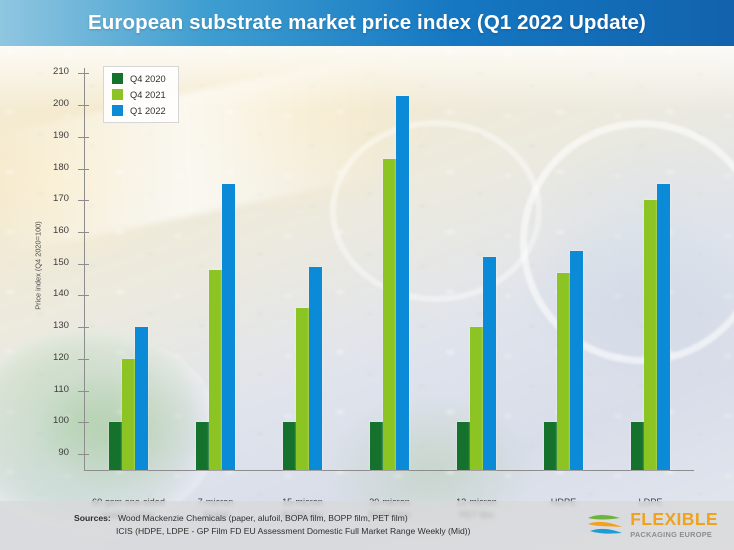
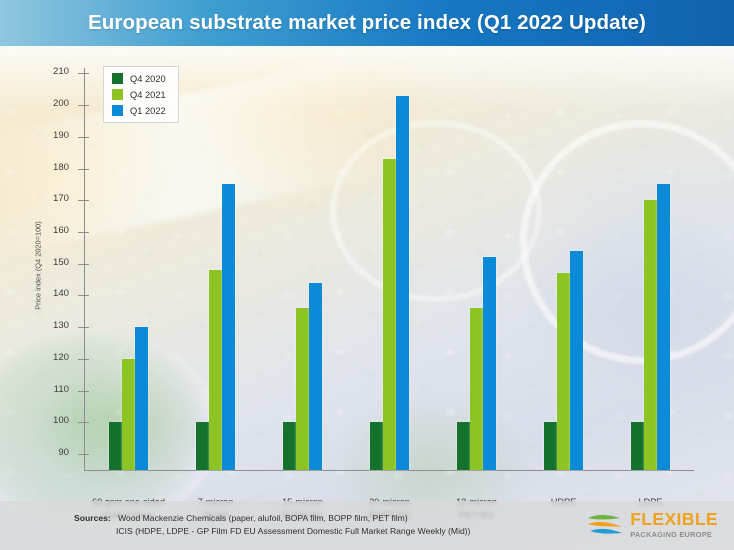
Q1 2022/15-micron BOPA film: 149 -> 144
Q4 2021/12-micron PET film: 130 -> 136
